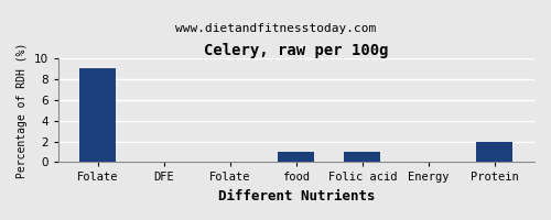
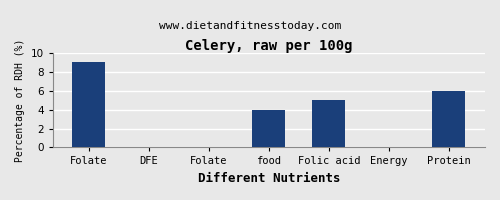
food: 1 -> 4
Folic acid: 1 -> 5
Protein: 2 -> 6
